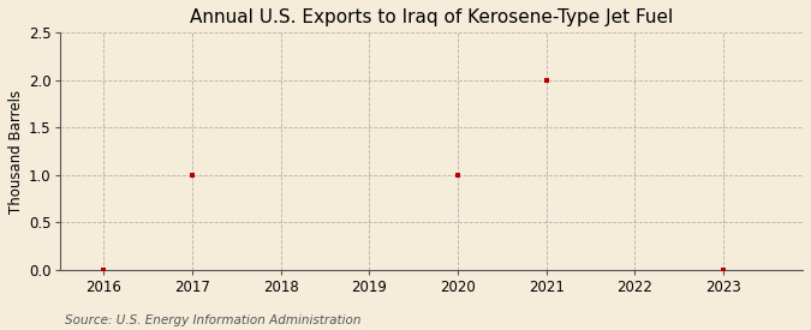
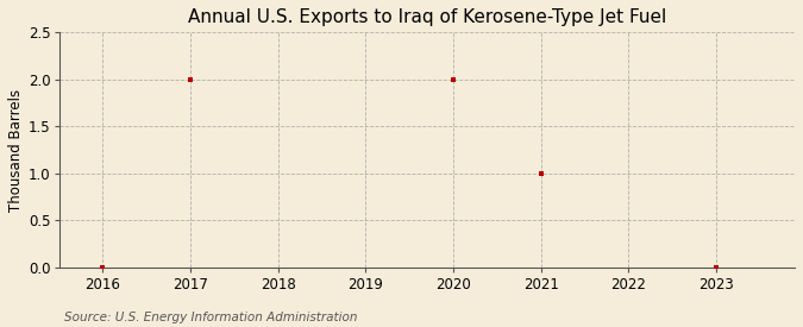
2017: 1 -> 2
2020: 1 -> 2
2021: 2 -> 1
